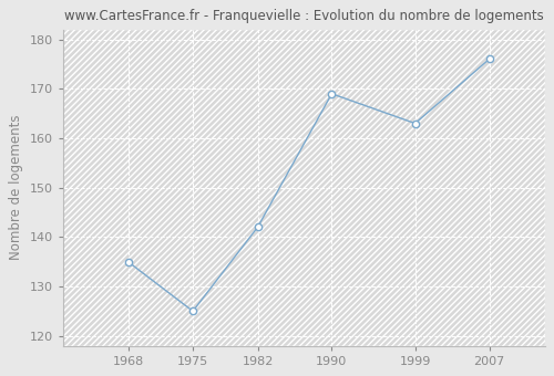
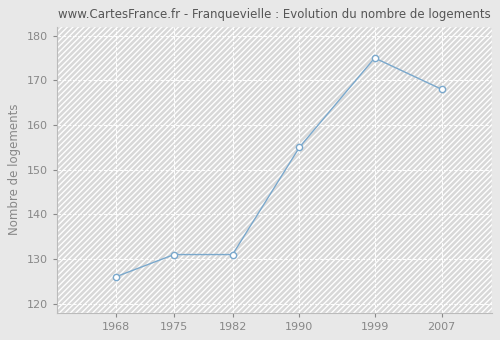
1968: 135 -> 126
1975: 125 -> 131
1982: 142 -> 131
1990: 169 -> 155
1999: 163 -> 175
2007: 176 -> 168
